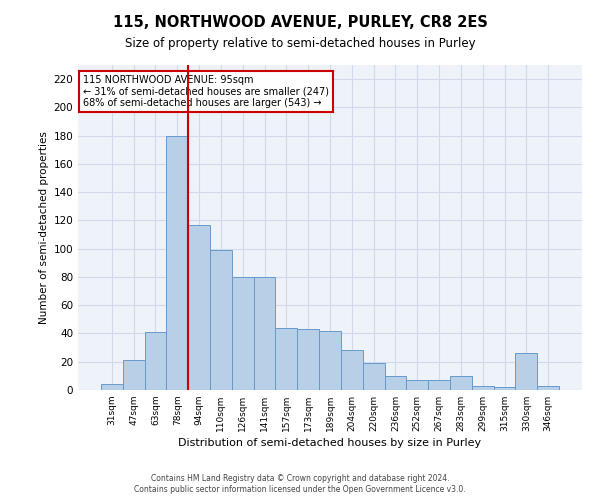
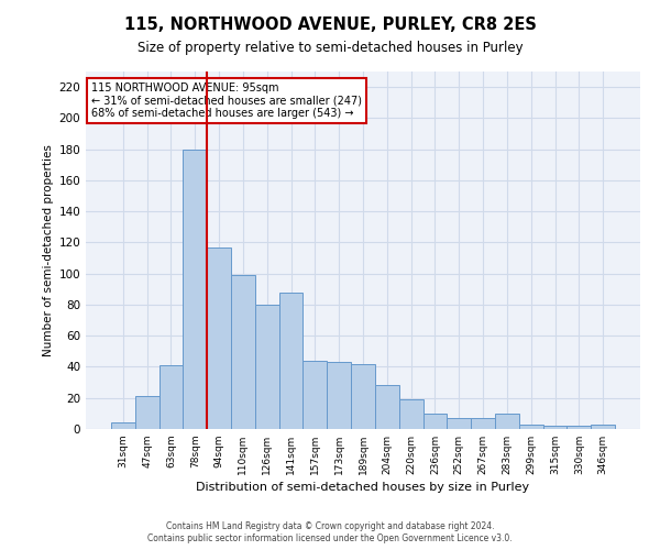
141sqm: 80 -> 88
330sqm: 26 -> 2
